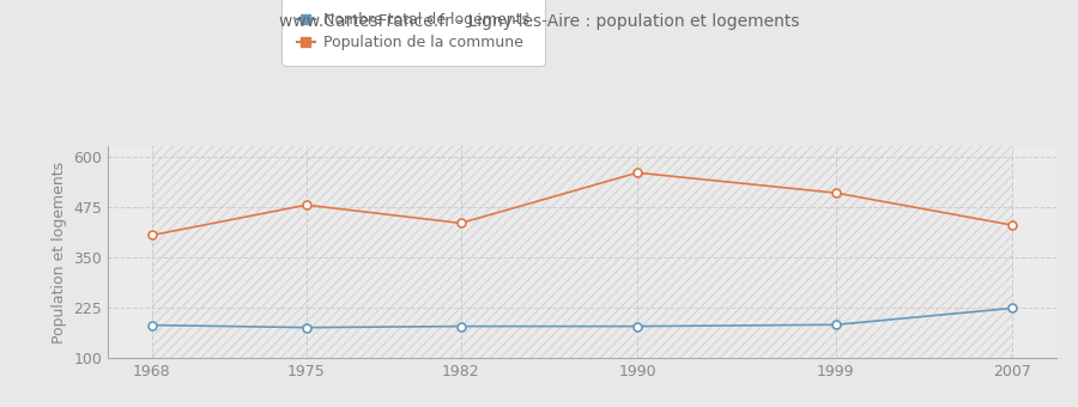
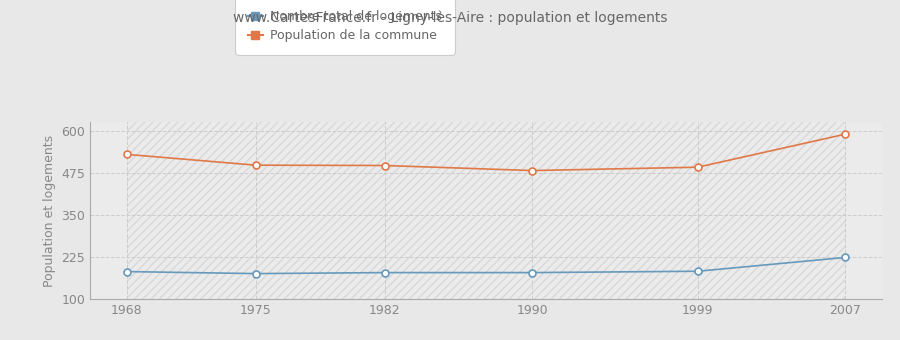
Population de la commune/1968: 405 -> 530
Population de la commune/1975: 480 -> 498
Population de la commune/1982: 435 -> 497
Population de la commune/1990: 560 -> 482
Population de la commune/1999: 510 -> 492
Population de la commune/2007: 430 -> 590
